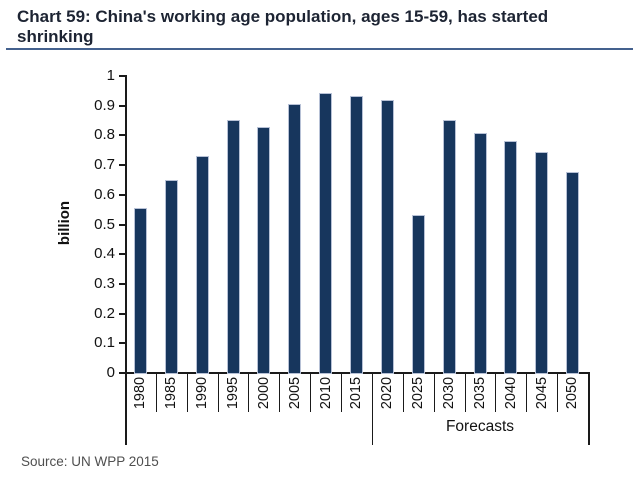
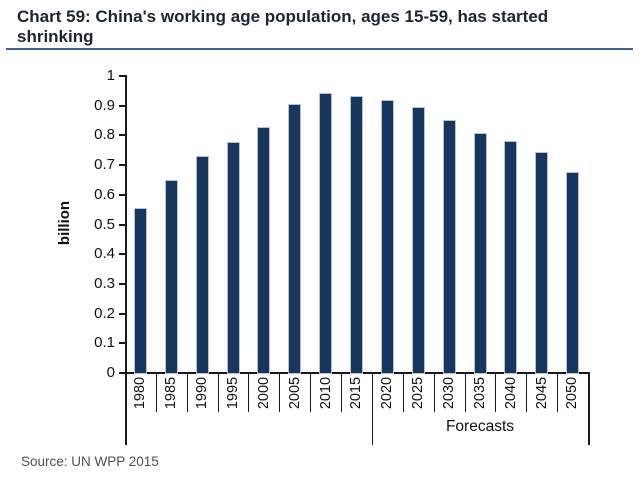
1995: 0.85 -> 0.78
2025: 0.53 -> 0.89
